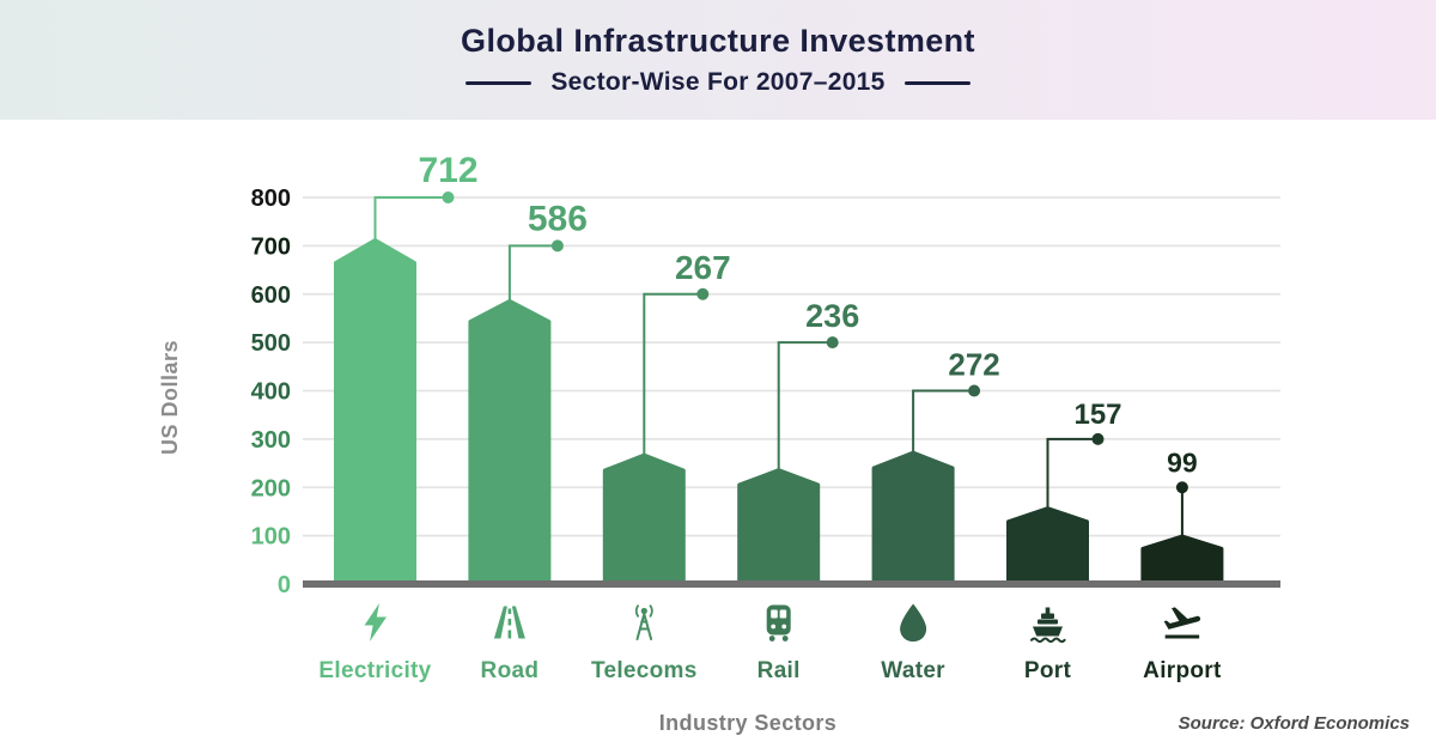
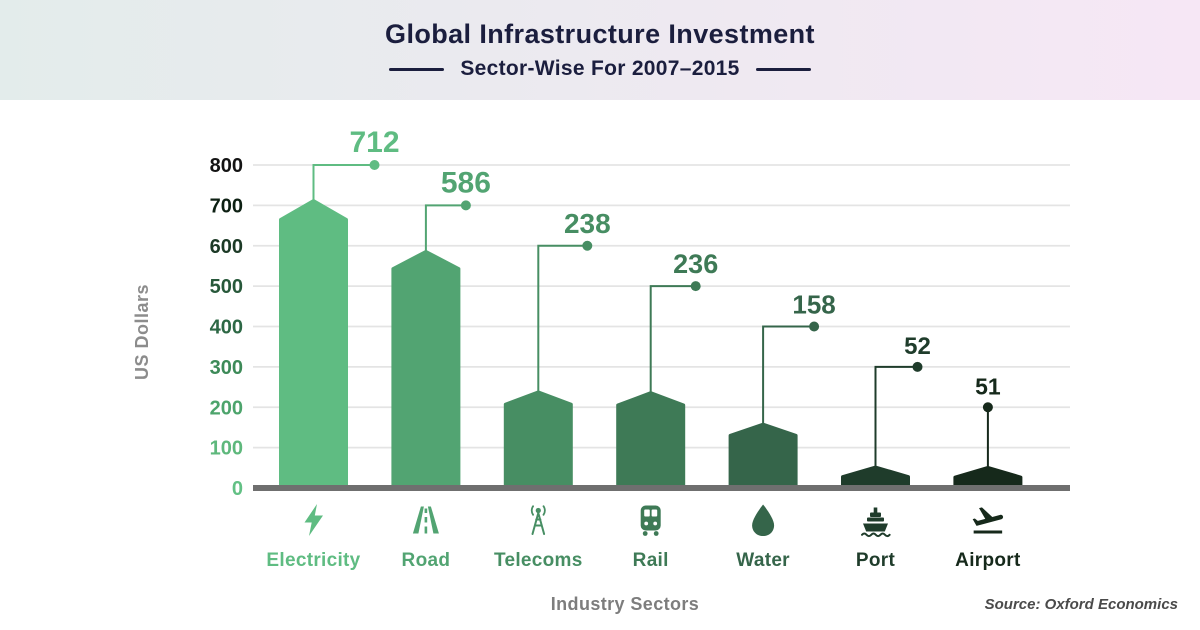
Telecoms: 267 -> 238
Water: 272 -> 158
Port: 157 -> 52
Airport: 99 -> 51
